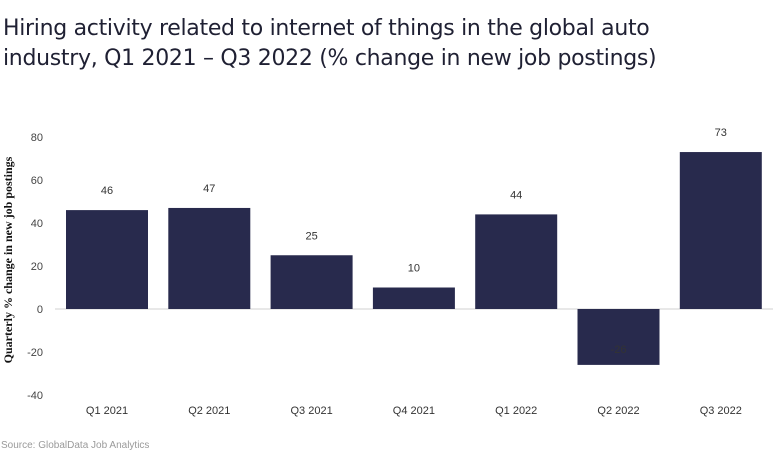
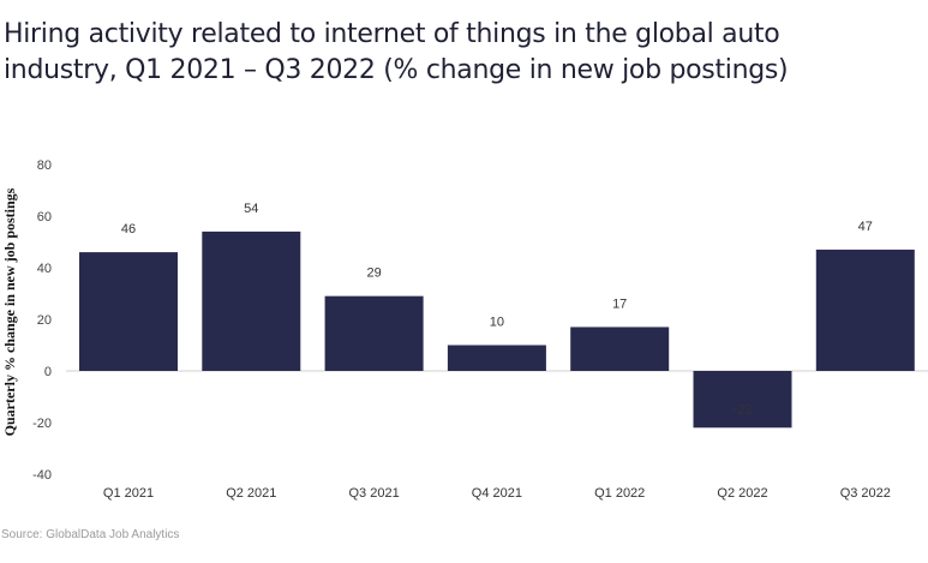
Q2 2021: 47 -> 54
Q3 2021: 25 -> 29
Q1 2022: 44 -> 17
Q2 2022: -26 -> -22
Q3 2022: 73 -> 47
